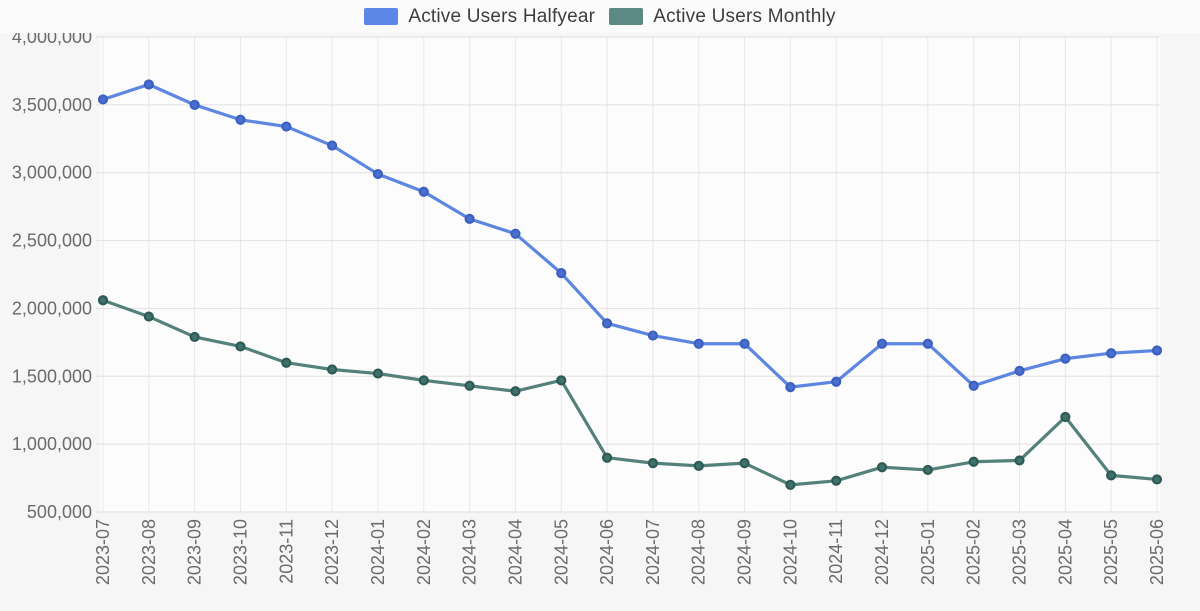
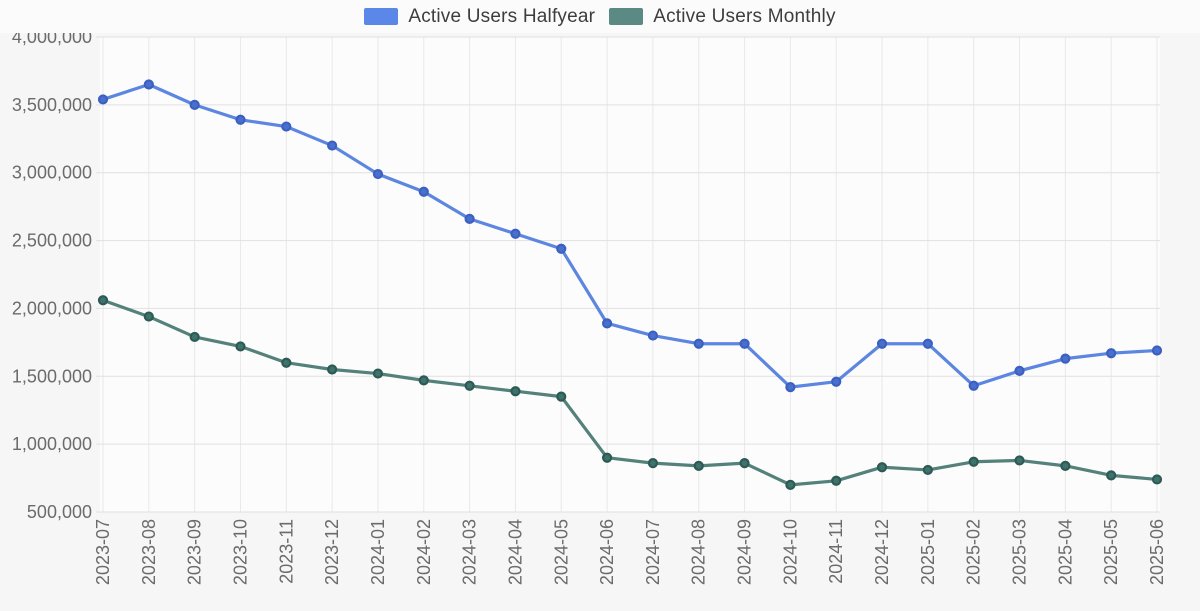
Active Users Halfyear/2024-05: 2260000 -> 2440000
Active Users Monthly/2024-05: 1470000 -> 1350000
Active Users Monthly/2025-04: 1200000 -> 840000
